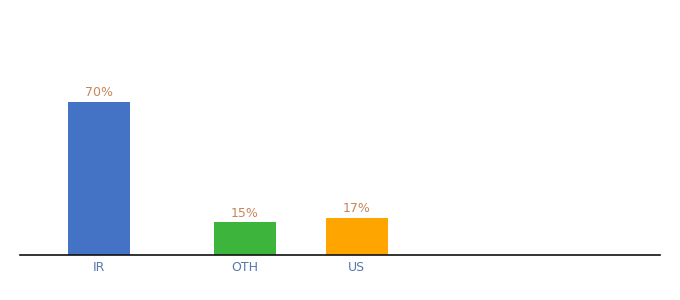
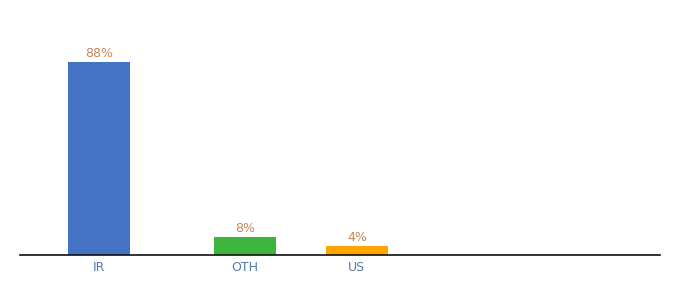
IR: 70% -> 88%
OTH: 15% -> 8%
US: 17% -> 4%
